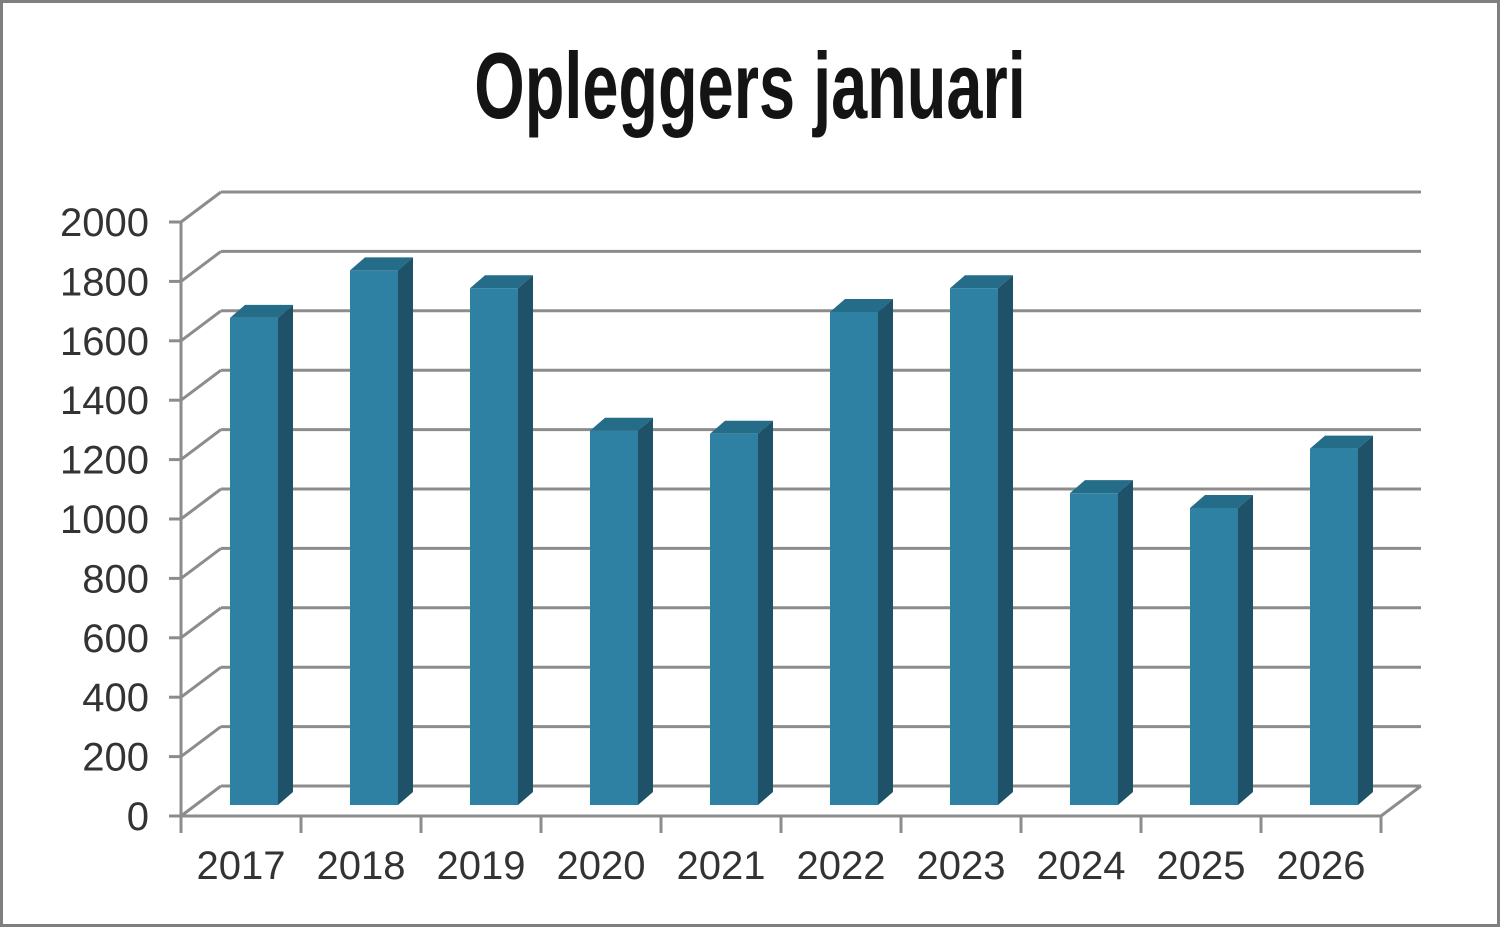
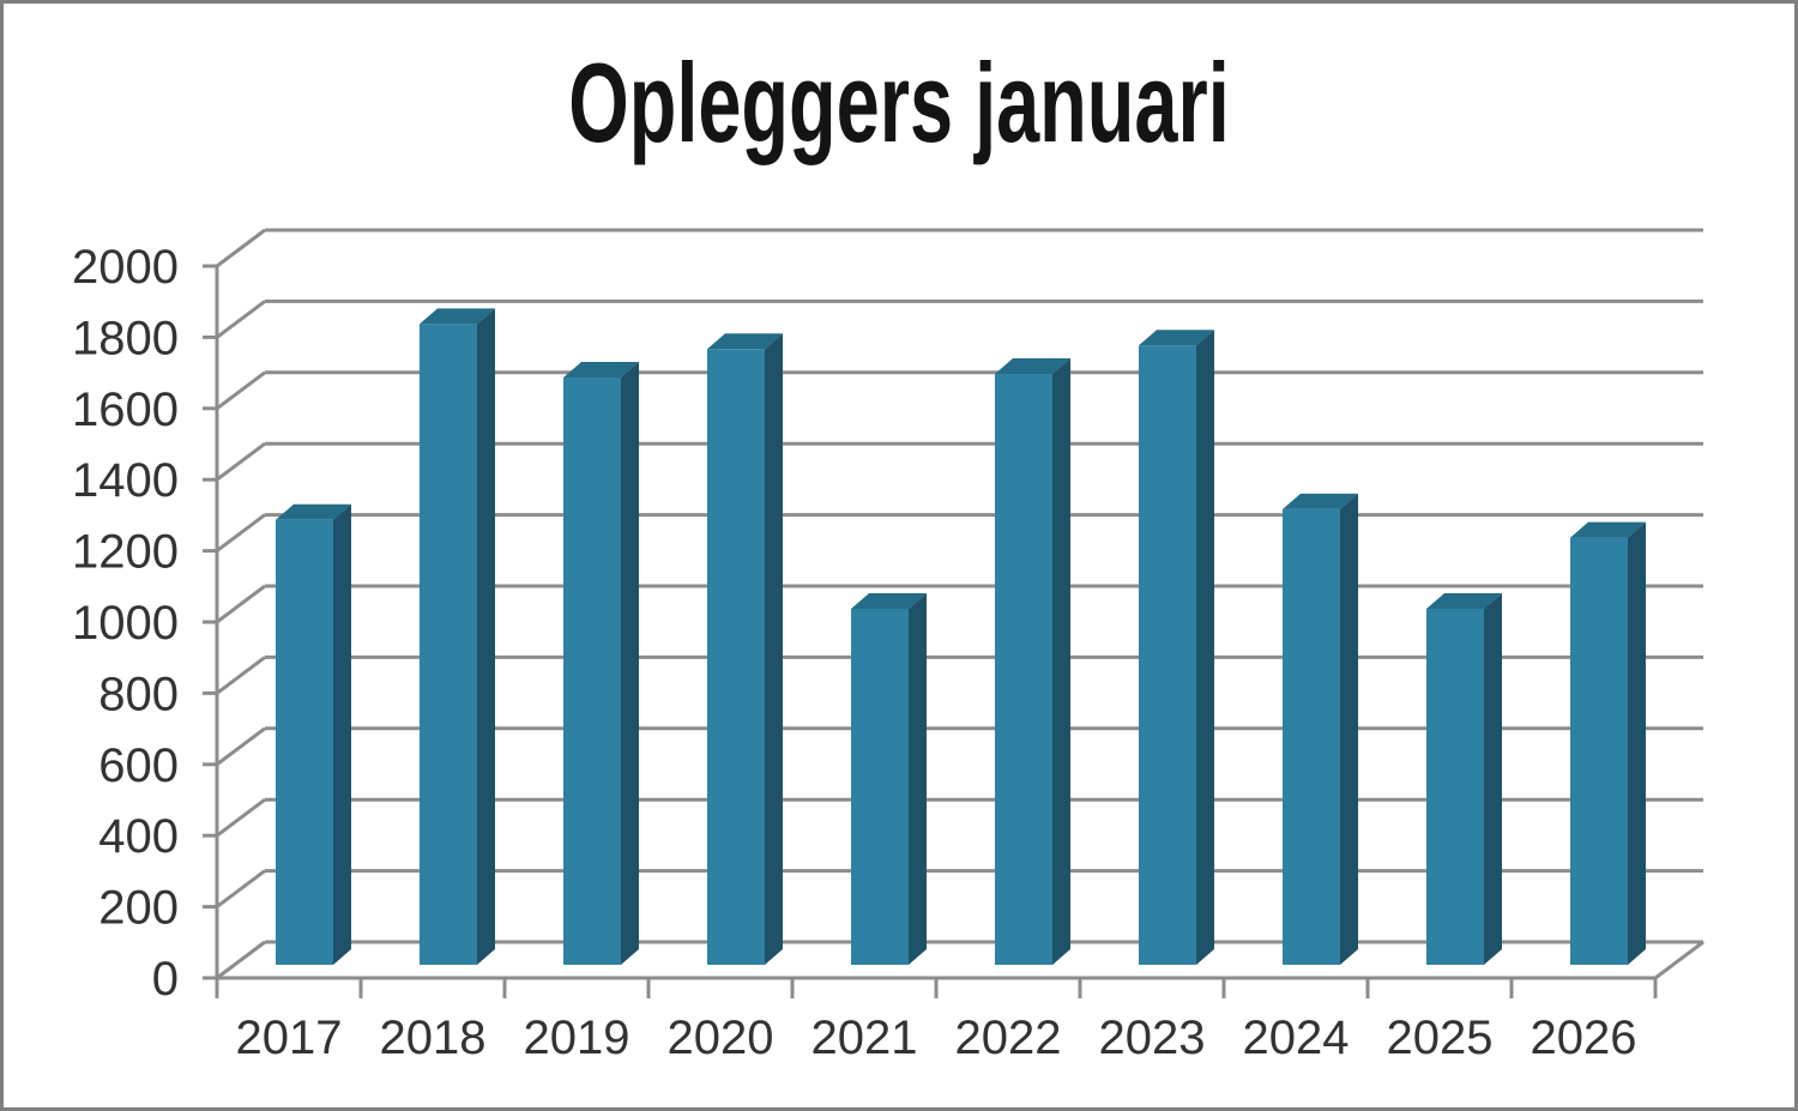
2017: 1640 -> 1250
2019: 1740 -> 1650
2020: 1260 -> 1730
2021: 1250 -> 1000
2024: 1050 -> 1280
